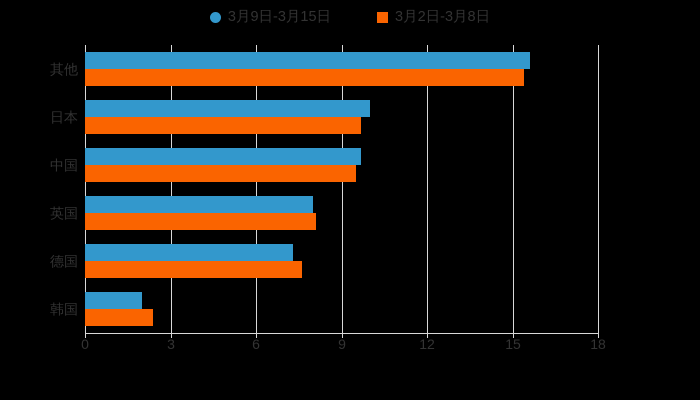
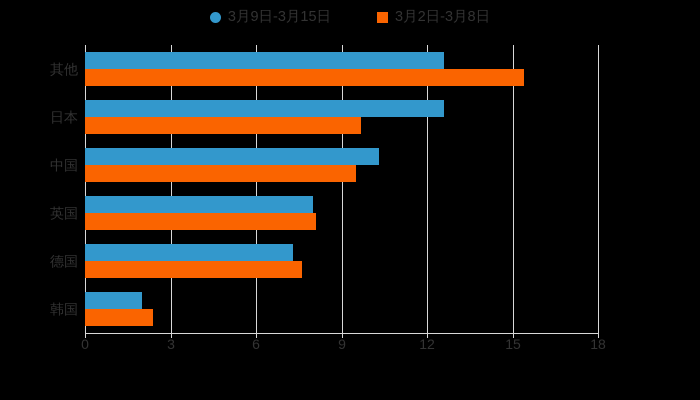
3月9日-3月15日/其他: 15.6 -> 12.6
3月9日-3月15日/日本: 10.0 -> 12.6
3月9日-3月15日/中国: 9.7 -> 10.3
